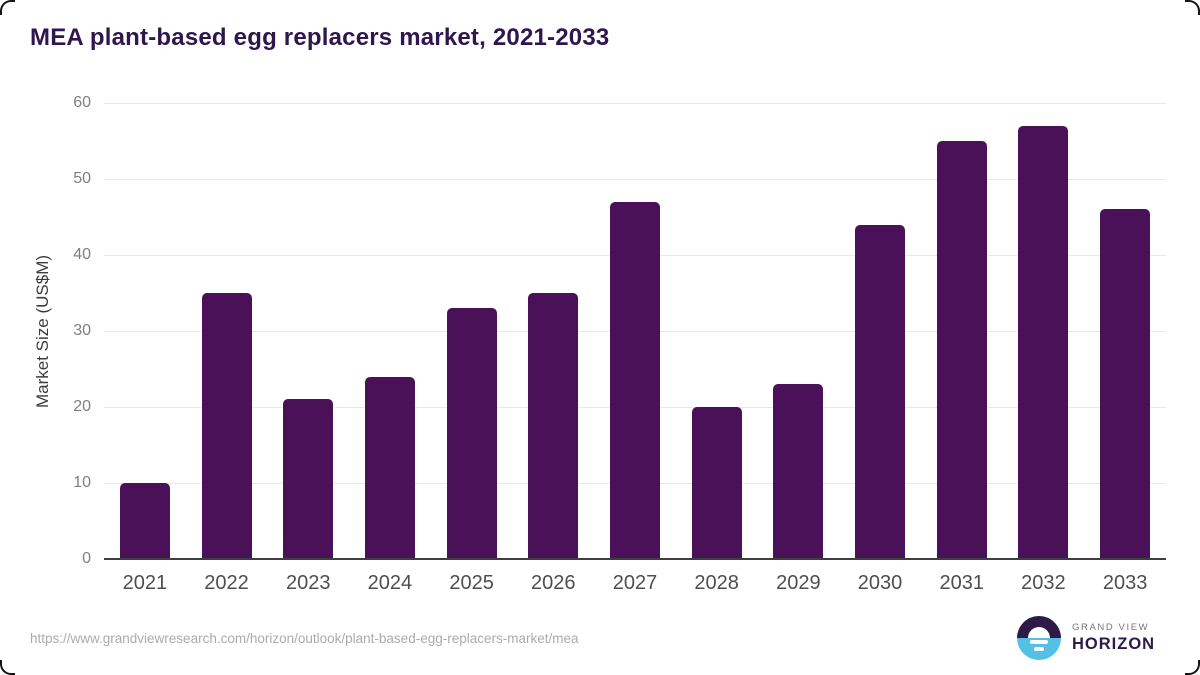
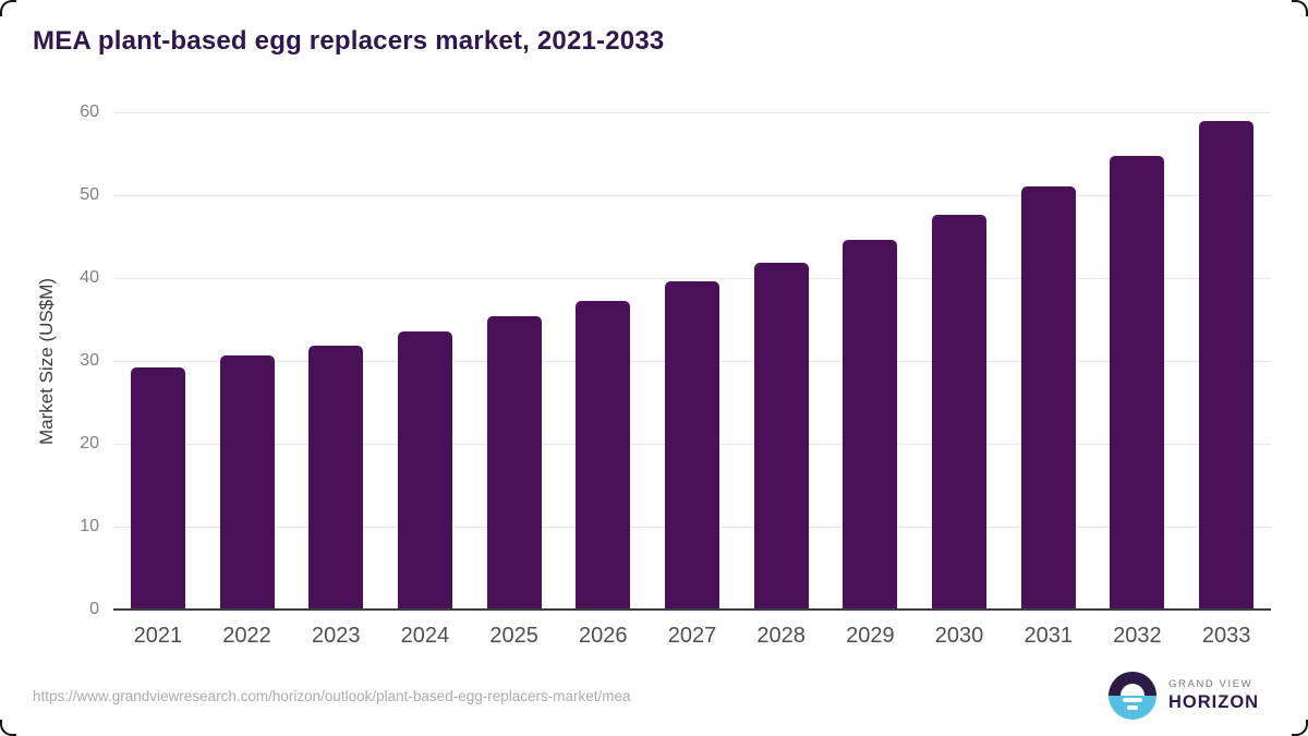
2021: 10 -> 29
2022: 35 -> 31
2023: 21 -> 32
2024: 24 -> 34
2025: 33 -> 35
2026: 35 -> 37
2027: 47 -> 40
2028: 20 -> 42
2029: 23 -> 45
2030: 44 -> 48
2031: 55 -> 51
2032: 57 -> 55
2033: 46 -> 59
